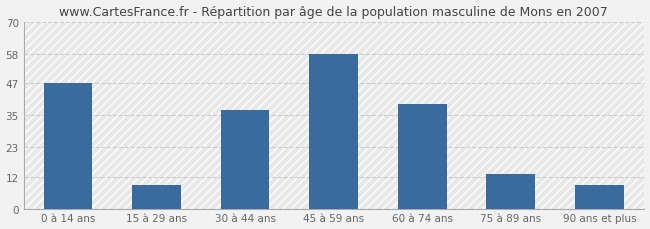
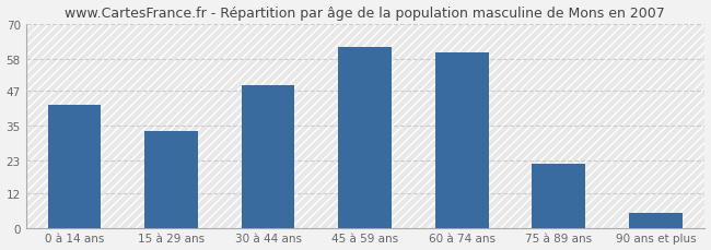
0 à 14 ans: 47 -> 42
15 à 29 ans: 9 -> 33
30 à 44 ans: 37 -> 49
45 à 59 ans: 58 -> 62
60 à 74 ans: 39 -> 60
75 à 89 ans: 13 -> 22
90 ans et plus: 9 -> 5
